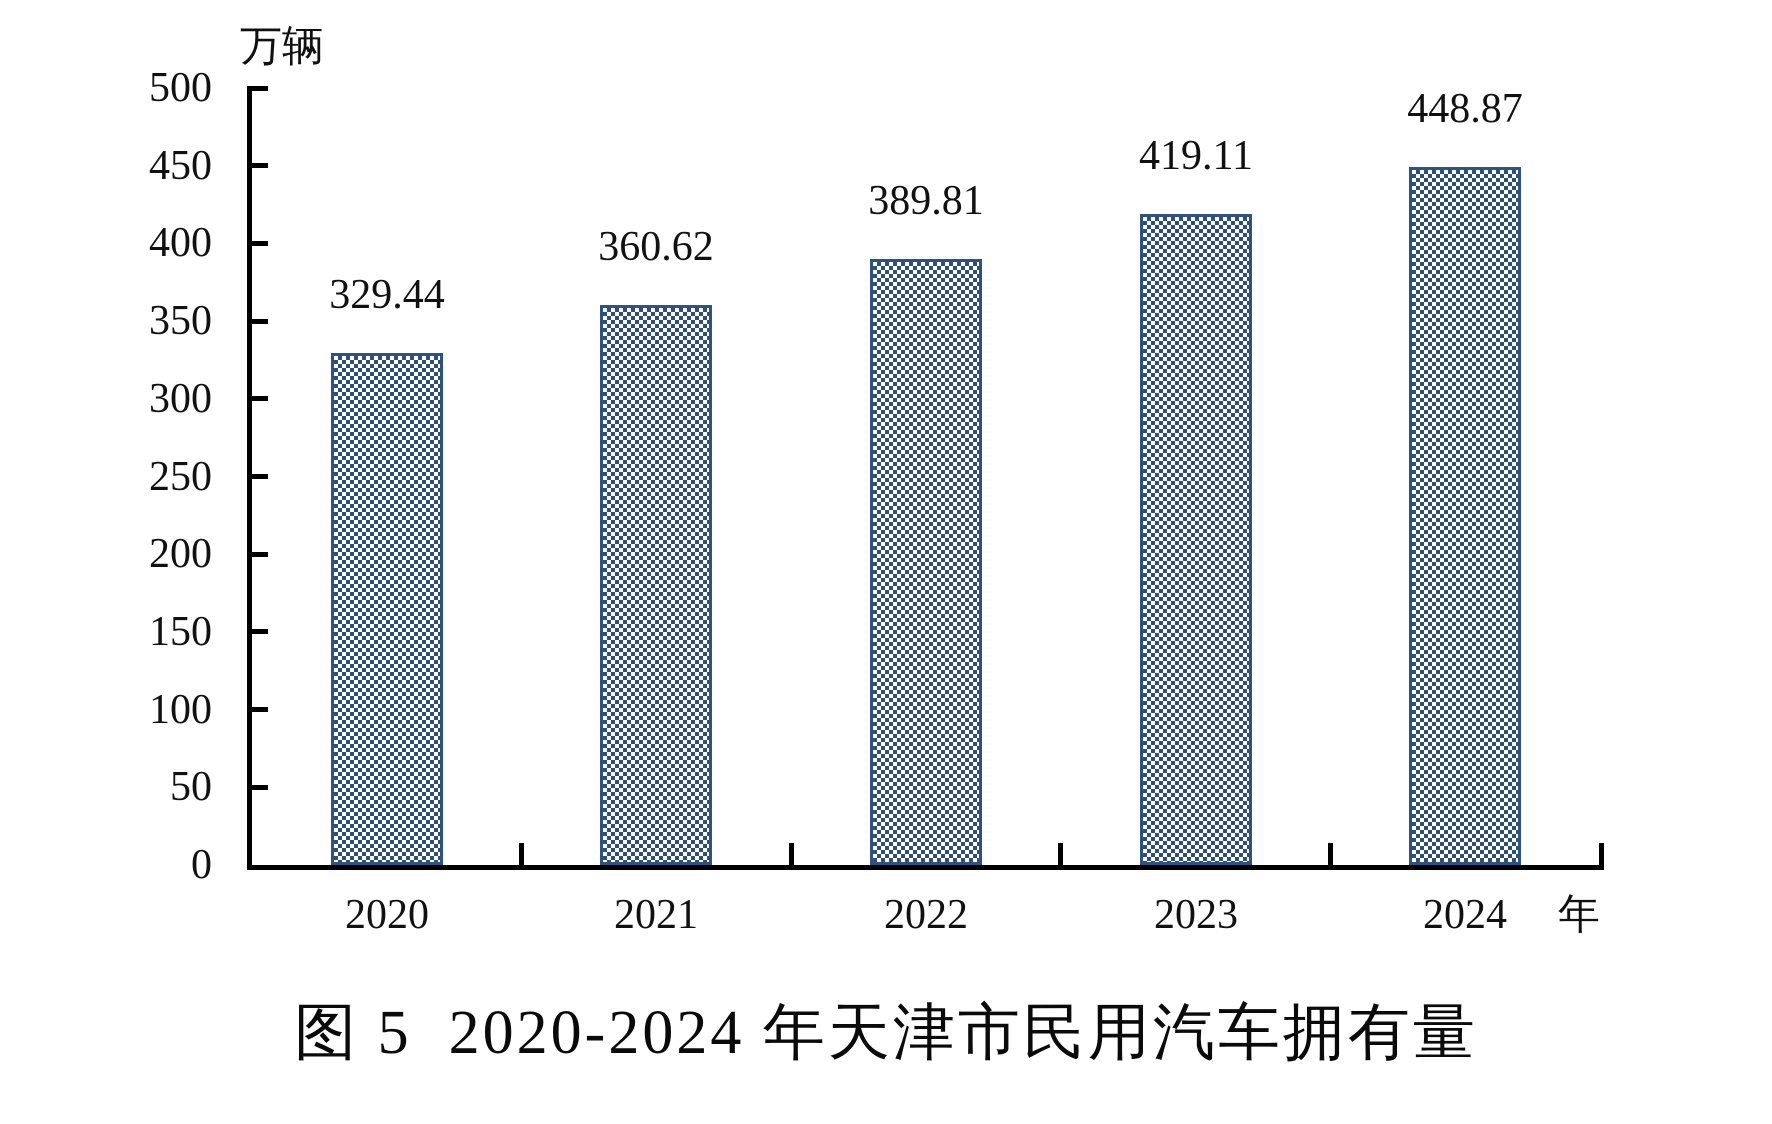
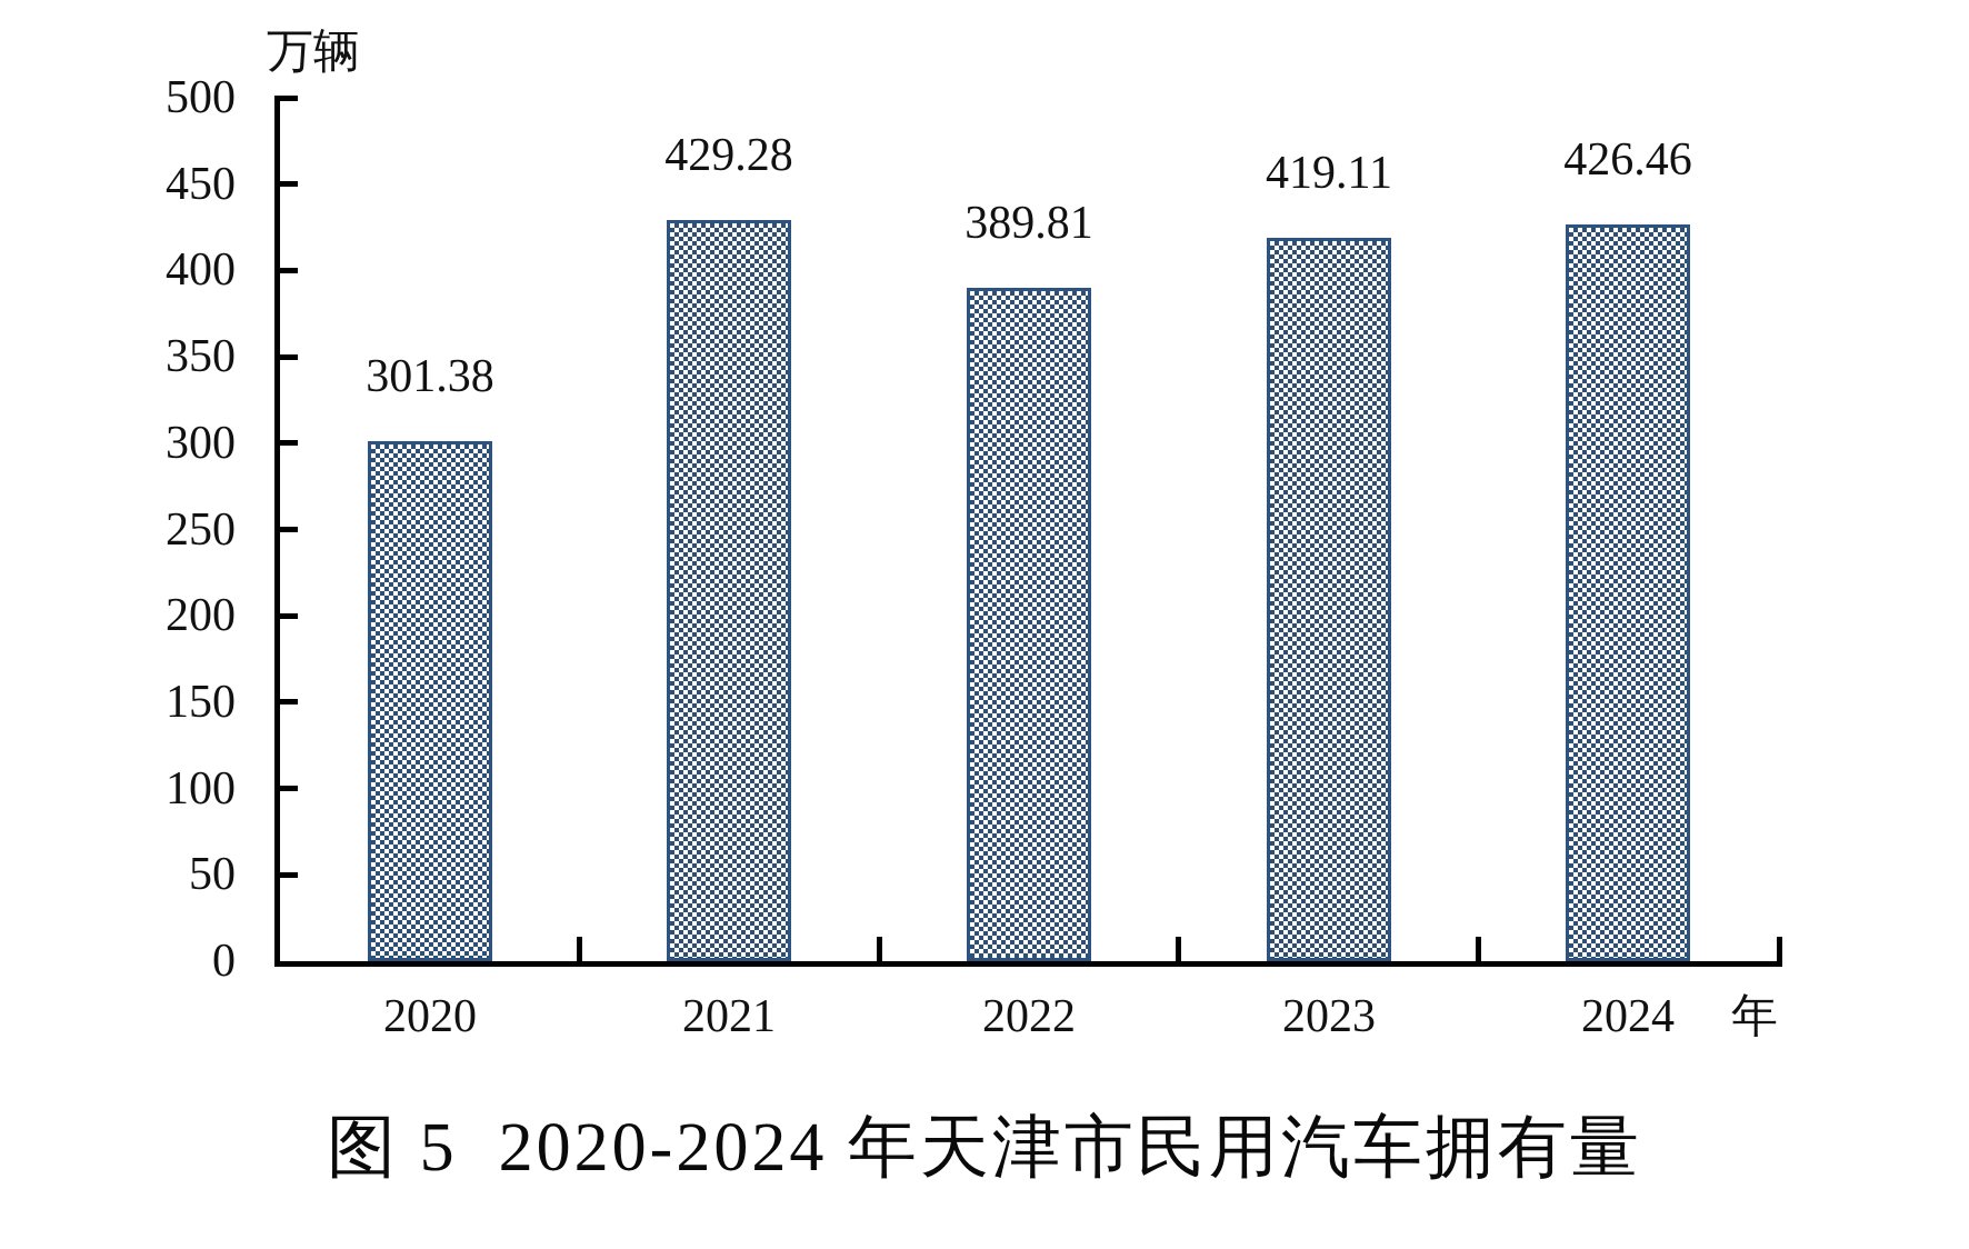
2020: 329.44 -> 301.38
2021: 360.62 -> 429.28
2024: 448.87 -> 426.46
